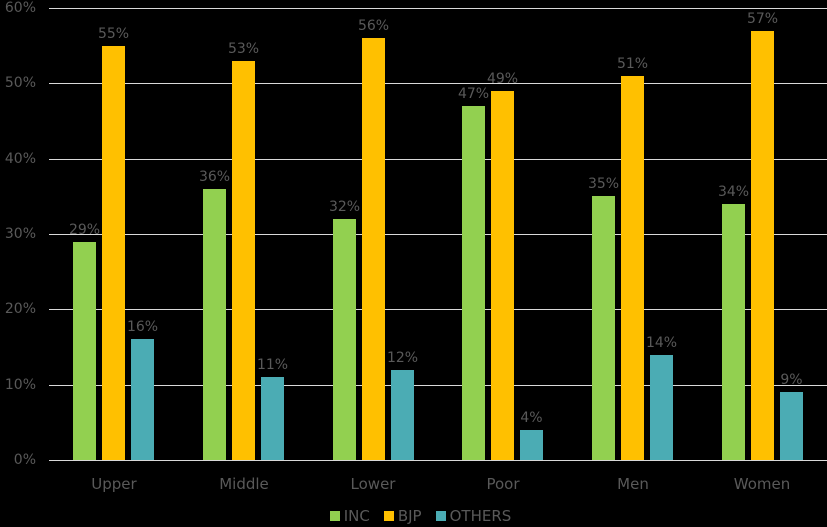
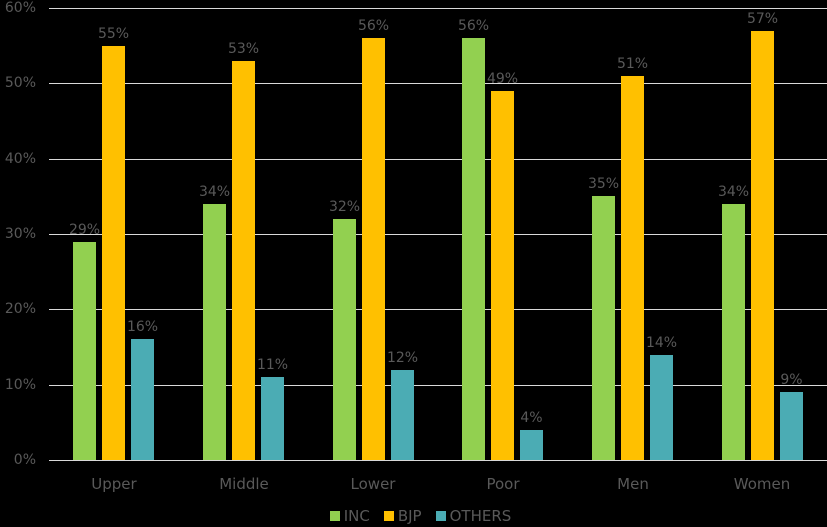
INC/Middle: 36% -> 34%
INC/Poor: 47% -> 56%
